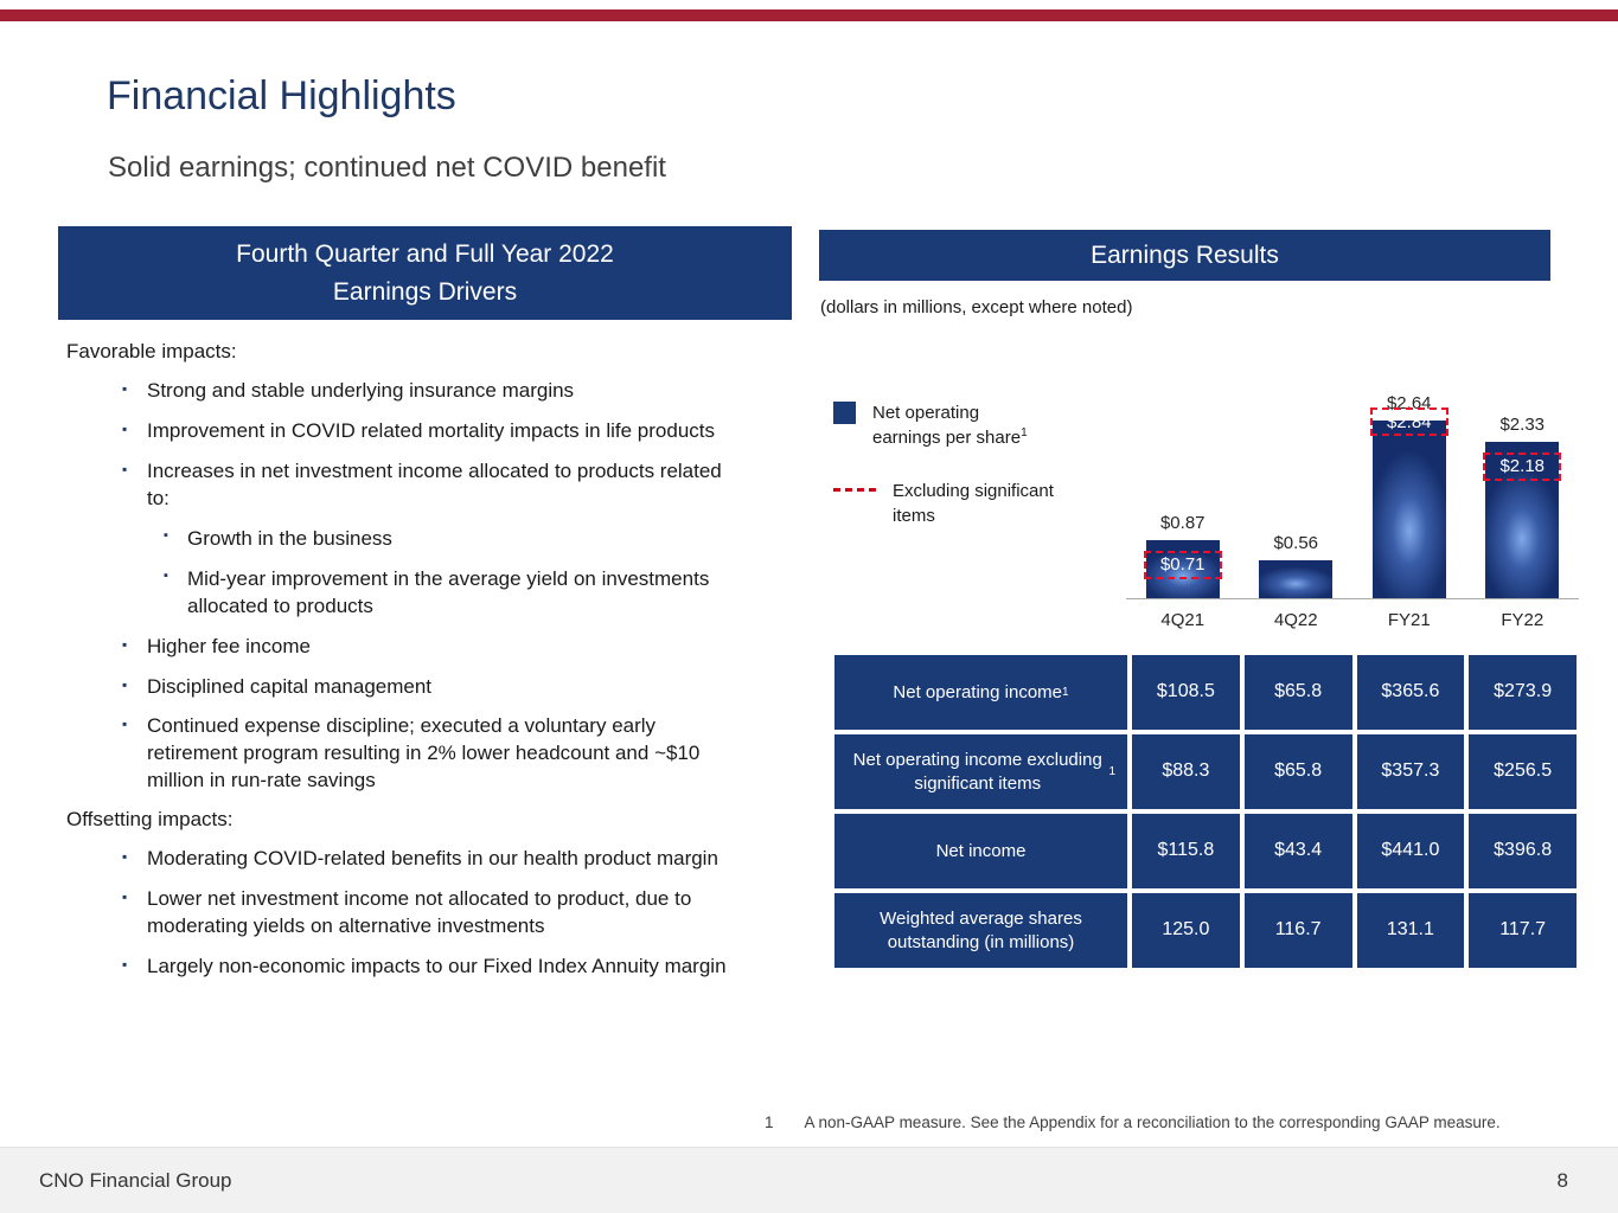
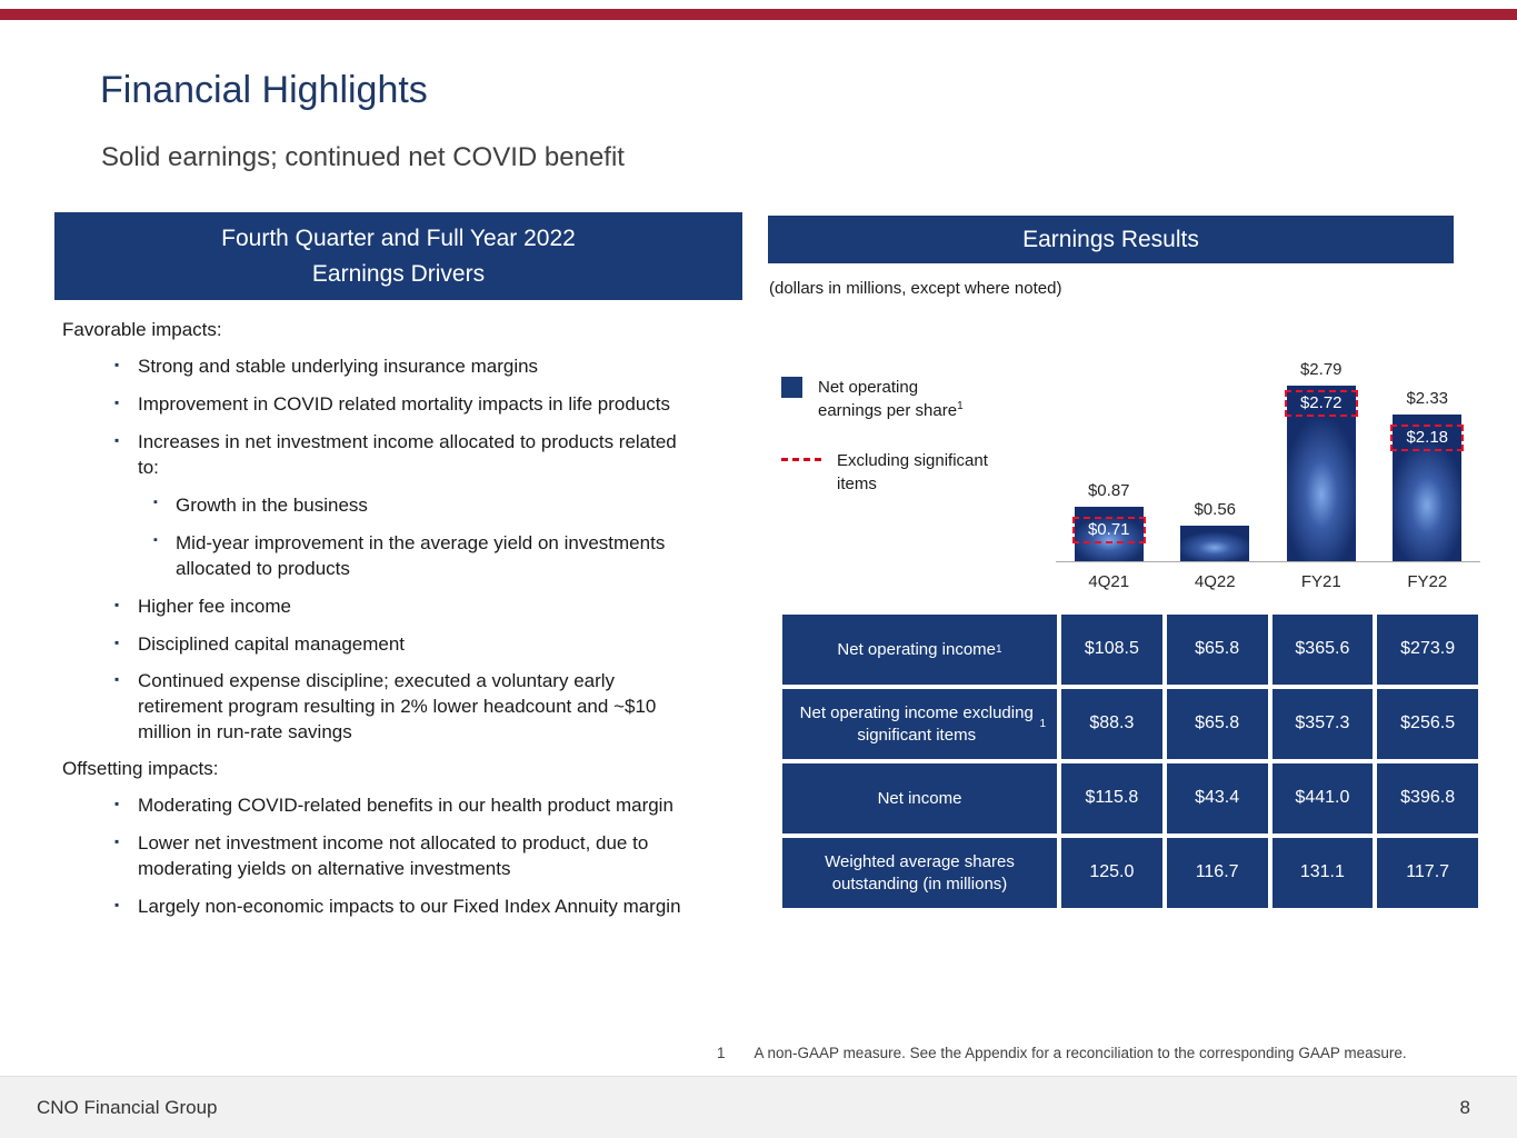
Net operating earnings per share/FY21: $2.64 -> $2.79
Excluding significant items/FY21: $2.84 -> $2.72
